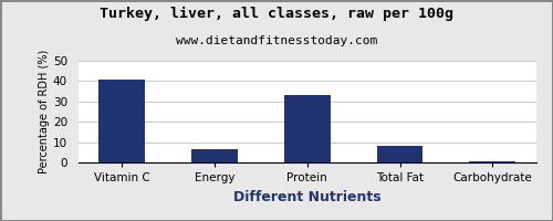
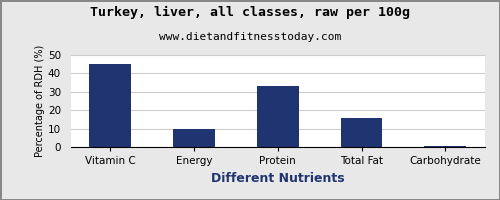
Vitamin C: 41 -> 45
Energy: 6 -> 10
Total Fat: 8 -> 16
